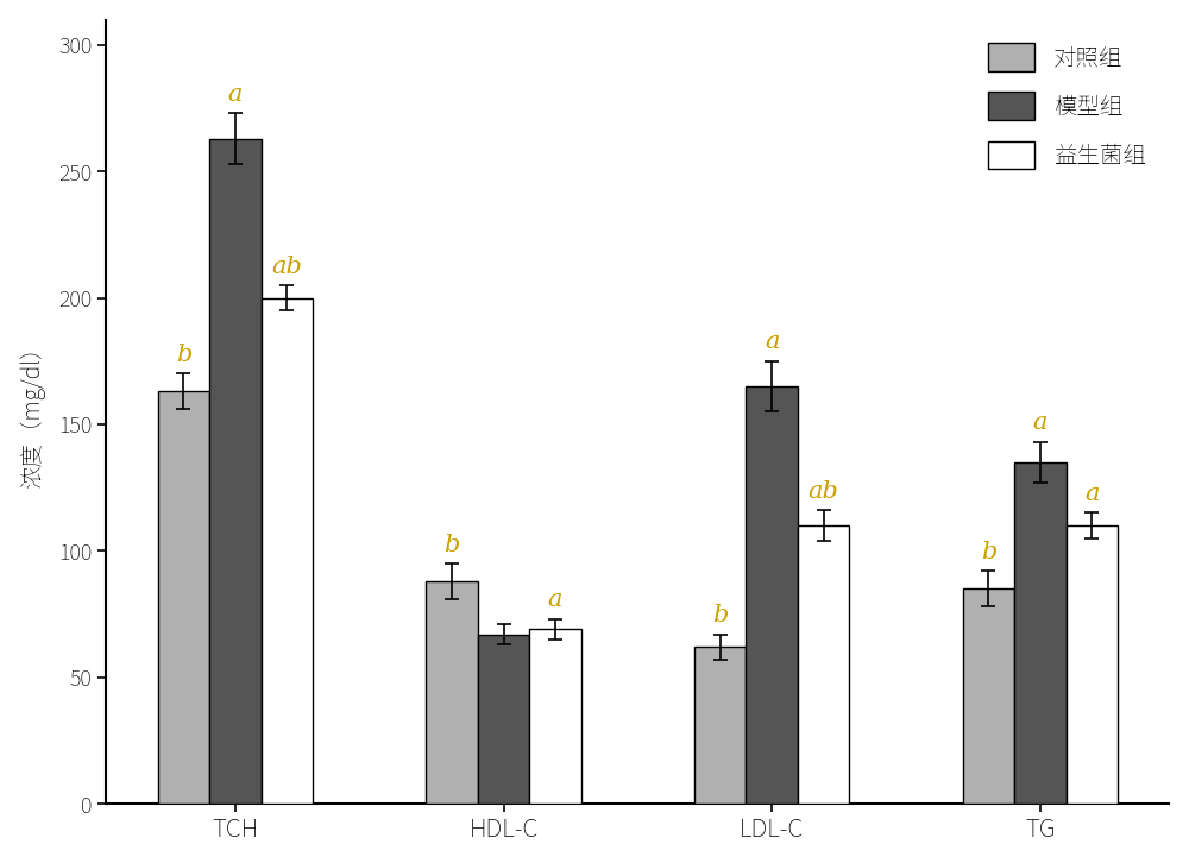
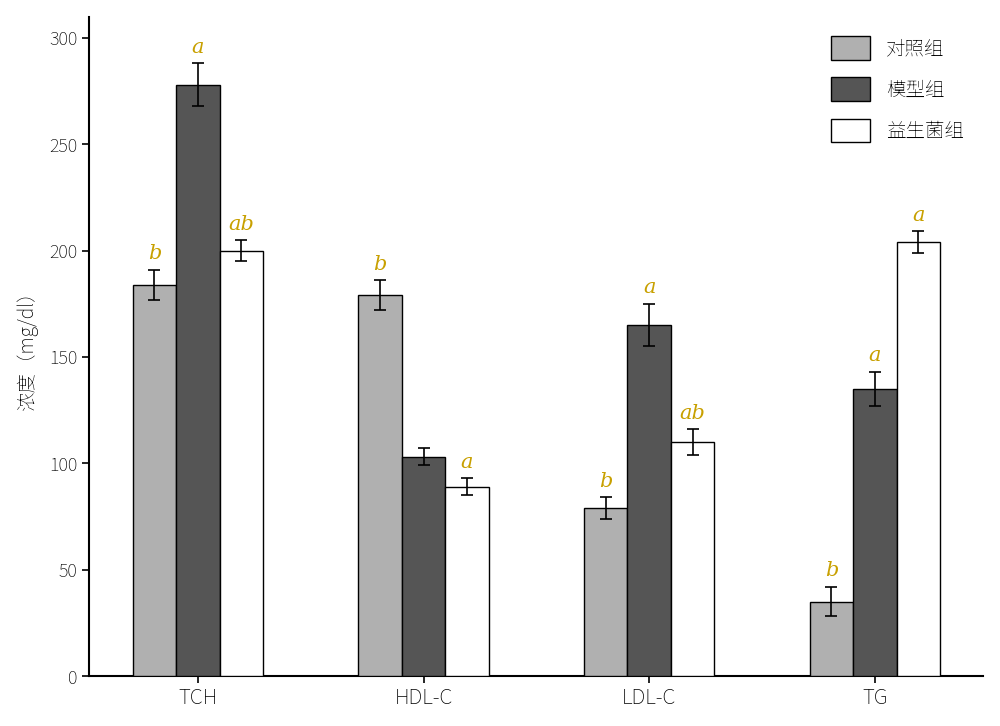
对照组/TCH: 163 -> 184
模型组/TCH: 263 -> 278
对照组/HDL-C: 88 -> 179
模型组/HDL-C: 67 -> 103
益生菌组/HDL-C: 69 -> 89
对照组/LDL-C: 62 -> 79
对照组/TG: 85 -> 35
益生菌组/TG: 110 -> 204
